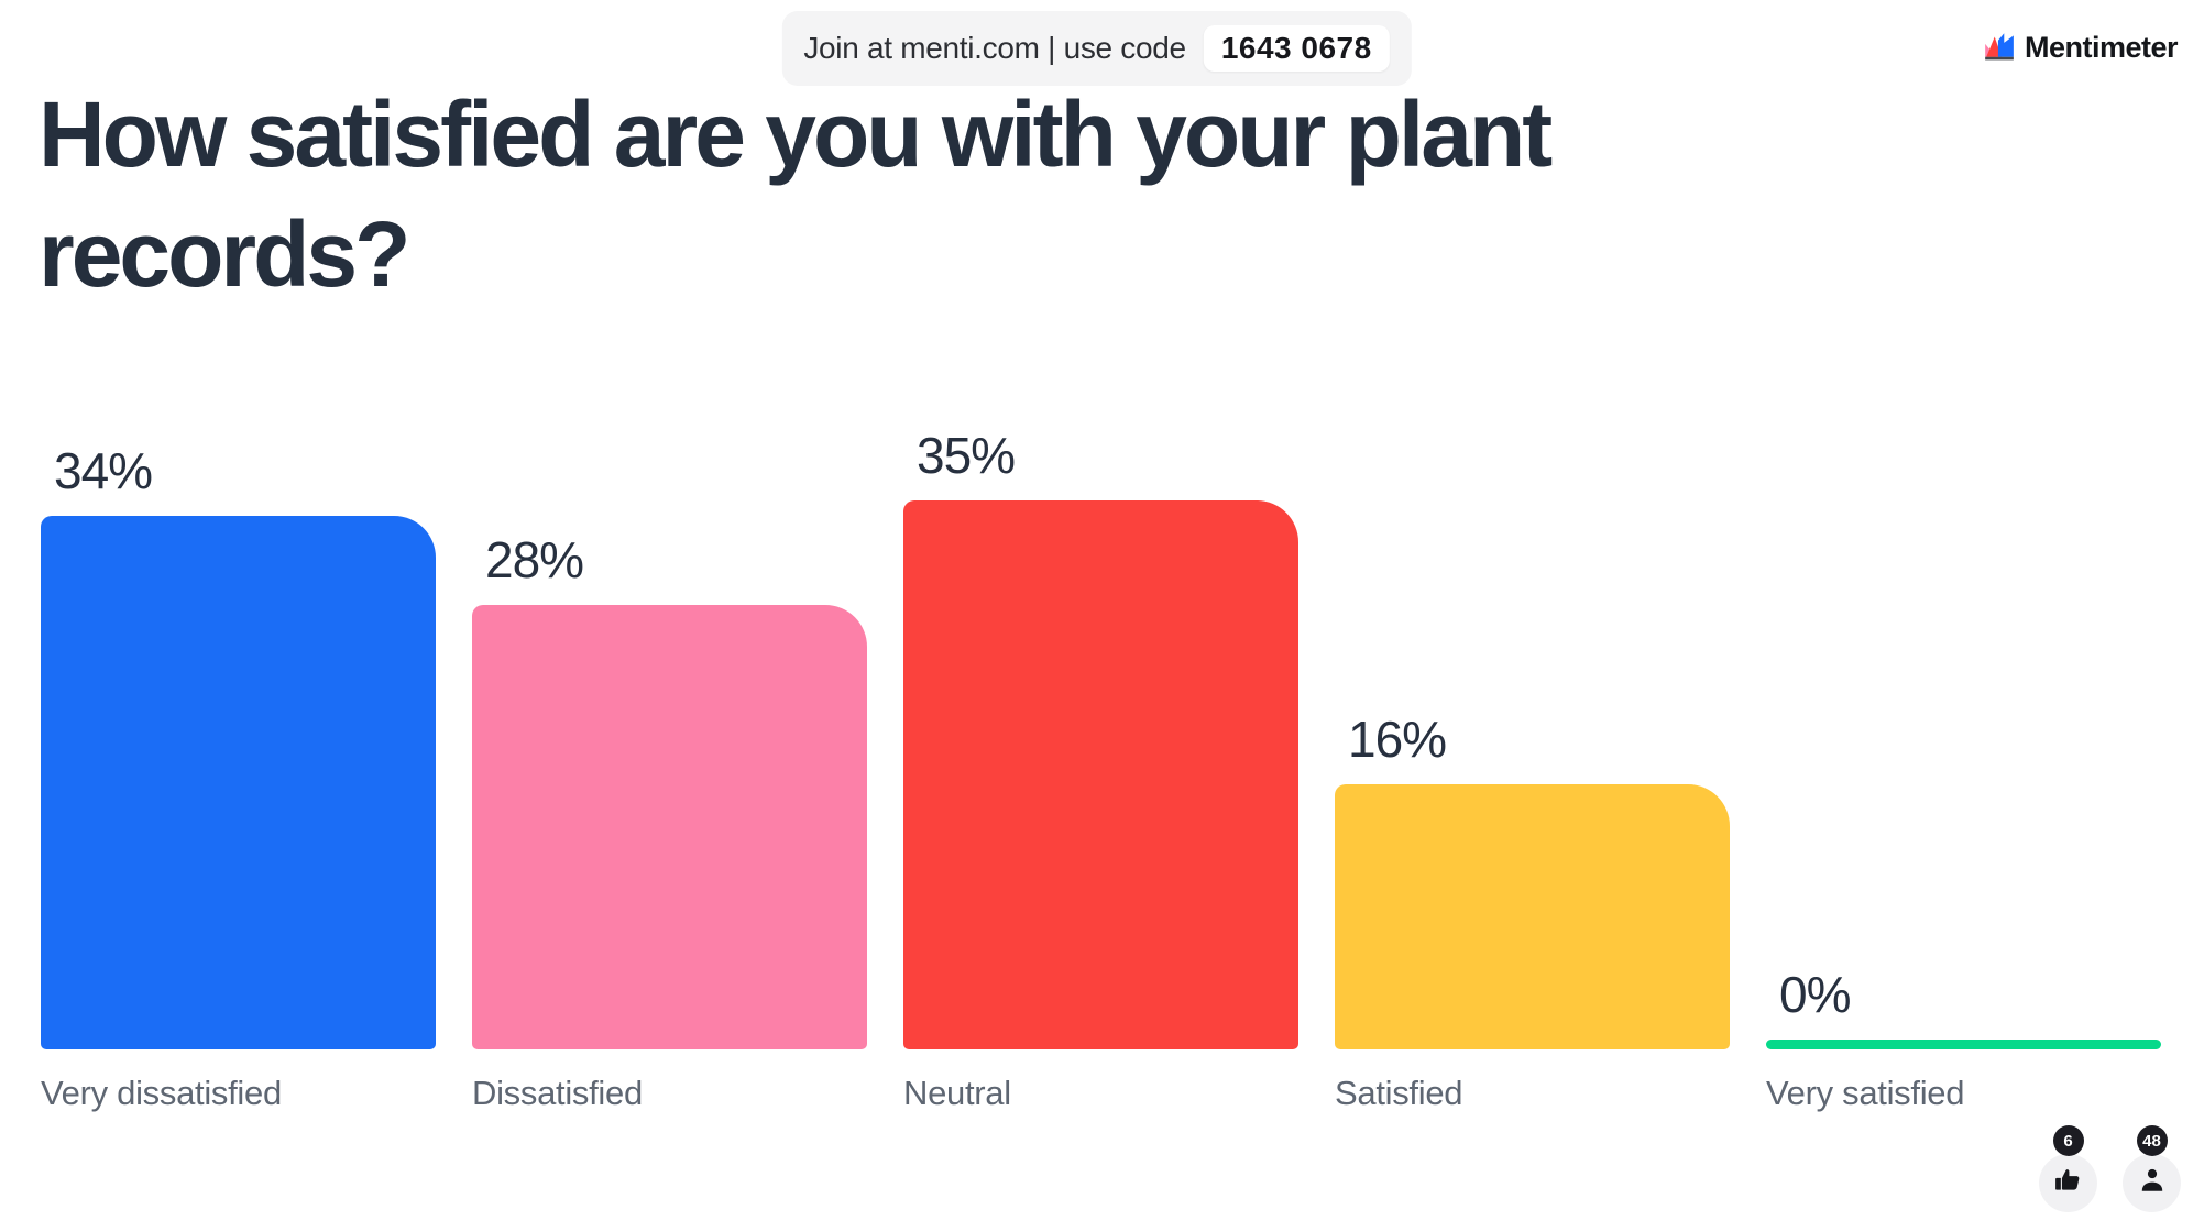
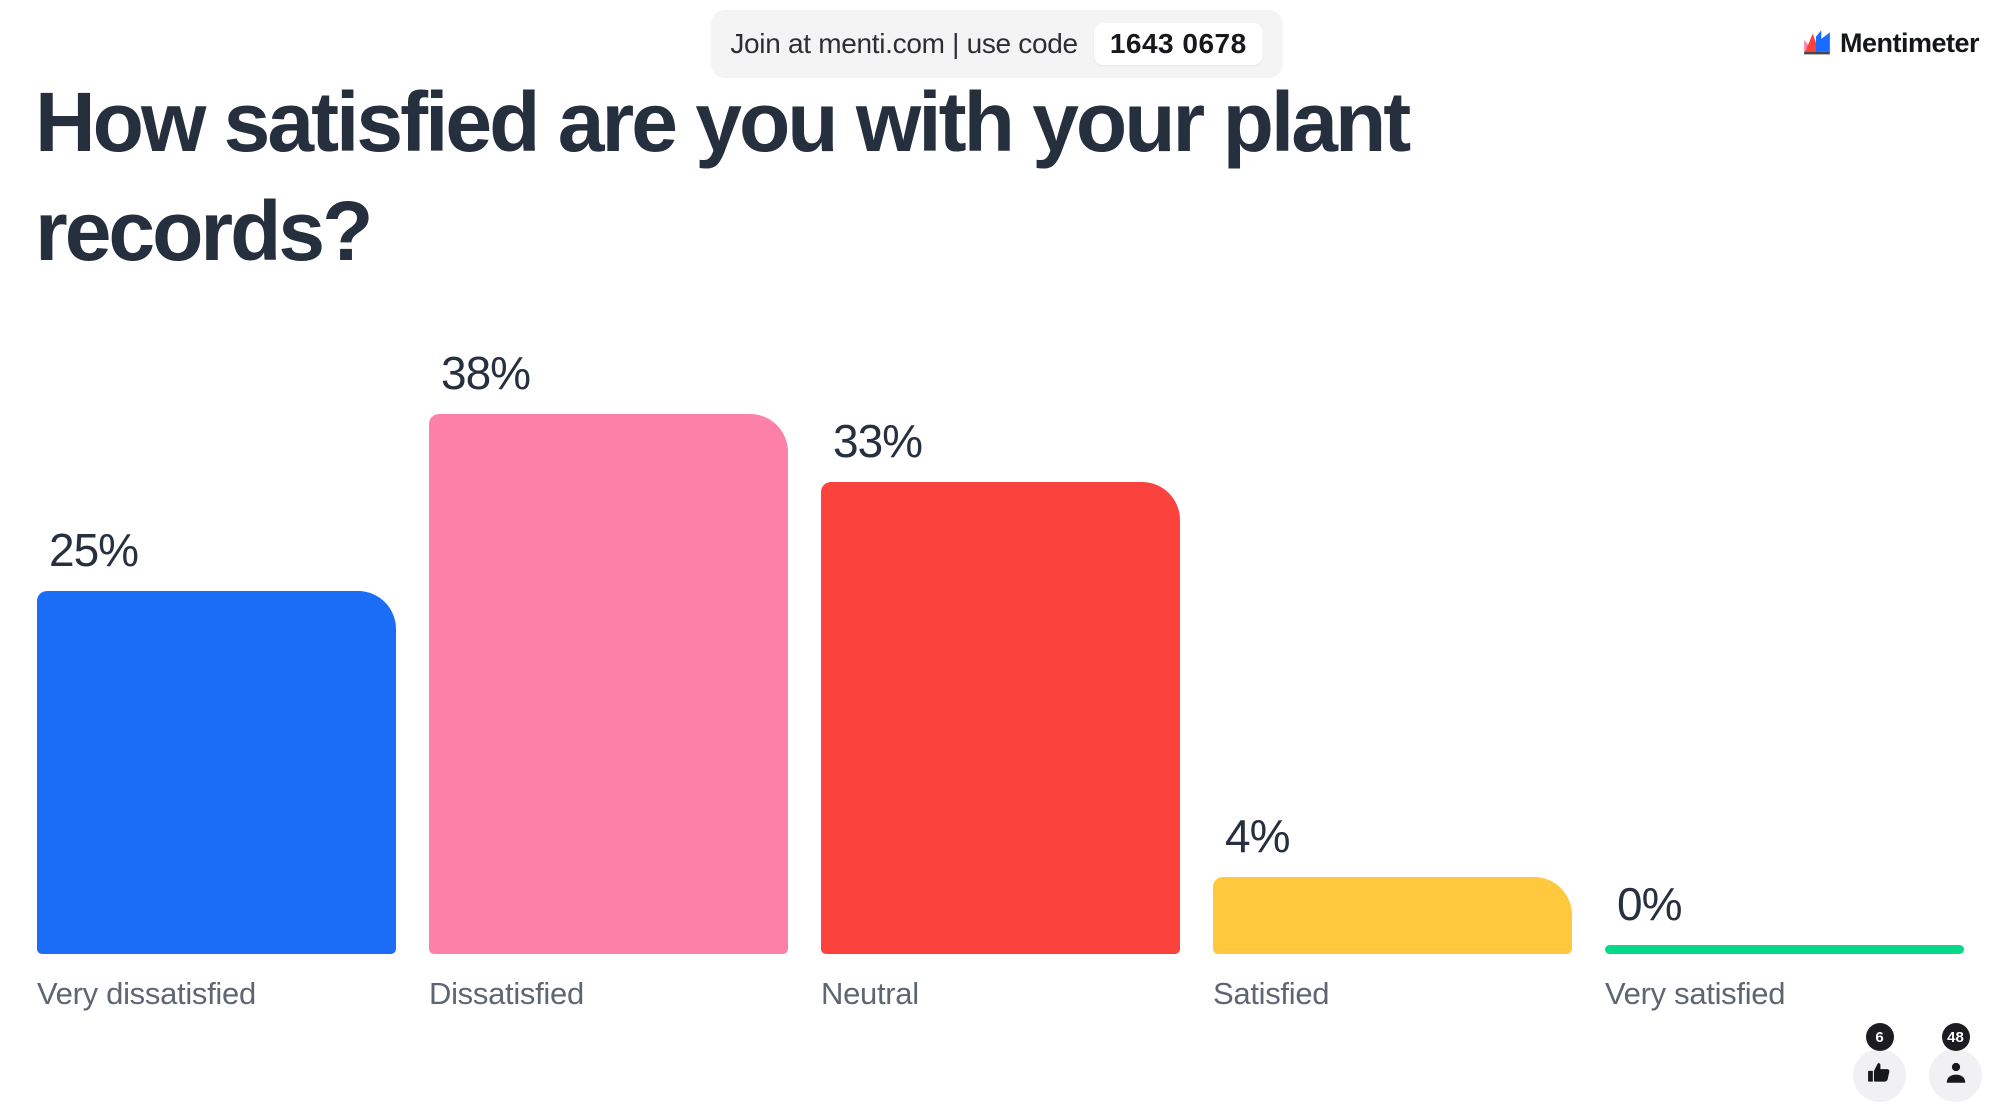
Very dissatisfied: 34% -> 25%
Dissatisfied: 28% -> 38%
Neutral: 35% -> 33%
Satisfied: 16% -> 4%
